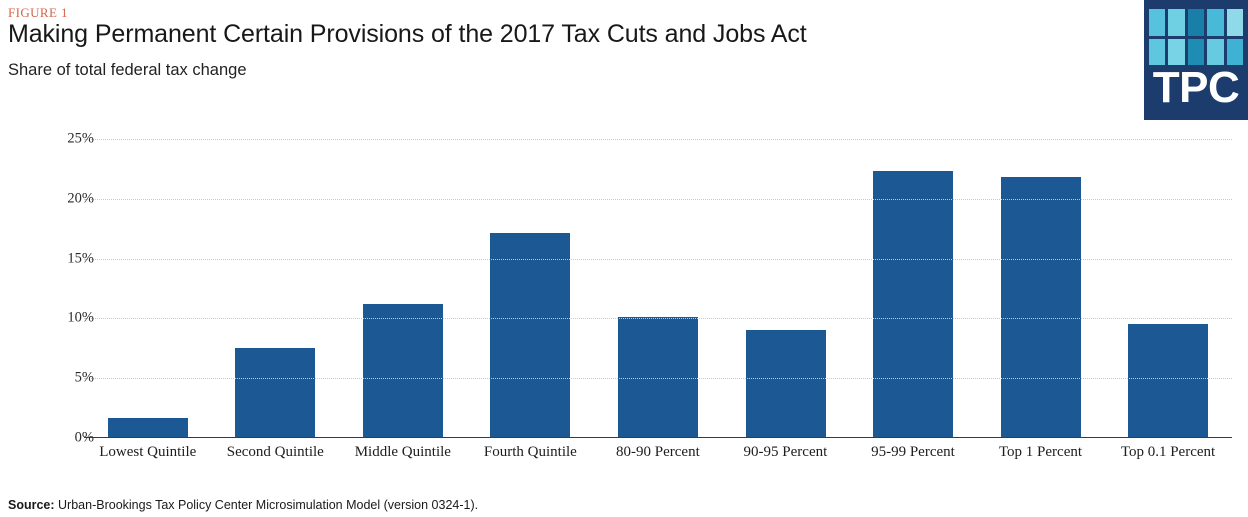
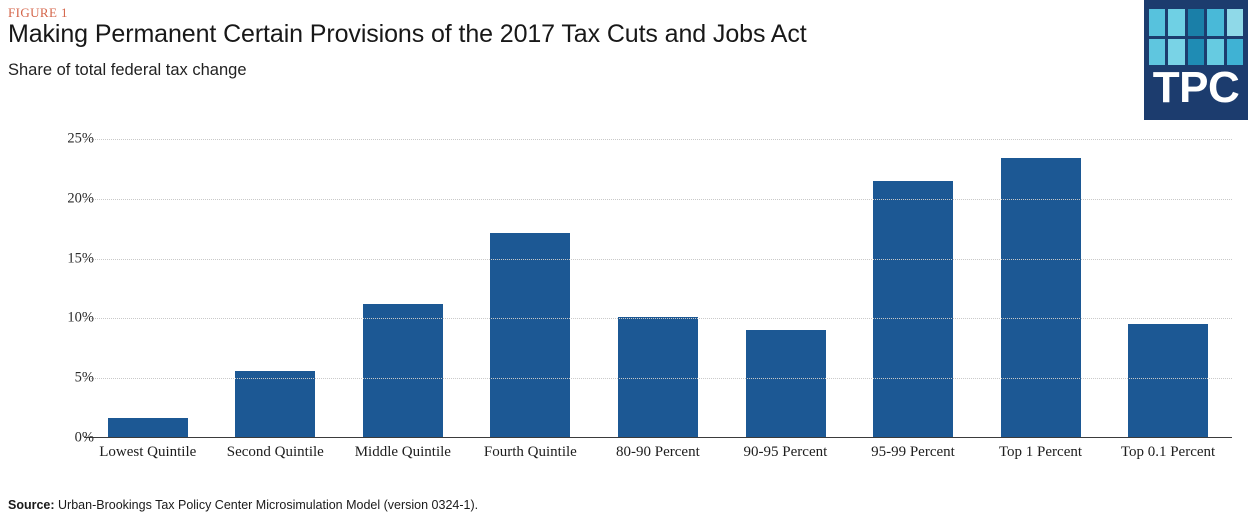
Second Quintile: 7.5% -> 5.6%
95-99 Percent: 22.3% -> 21.5%
Top 1 Percent: 21.8% -> 23.4%
